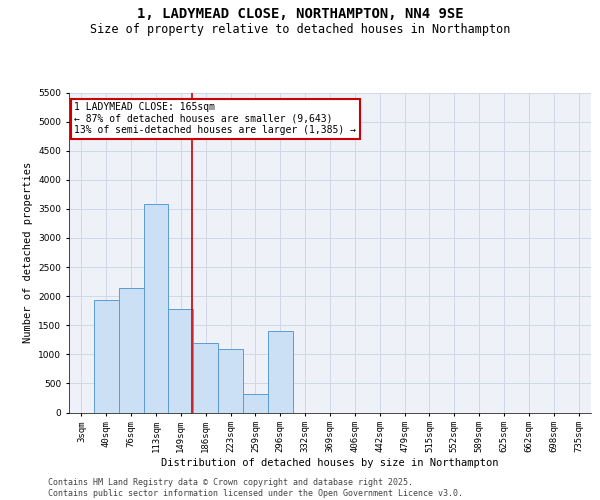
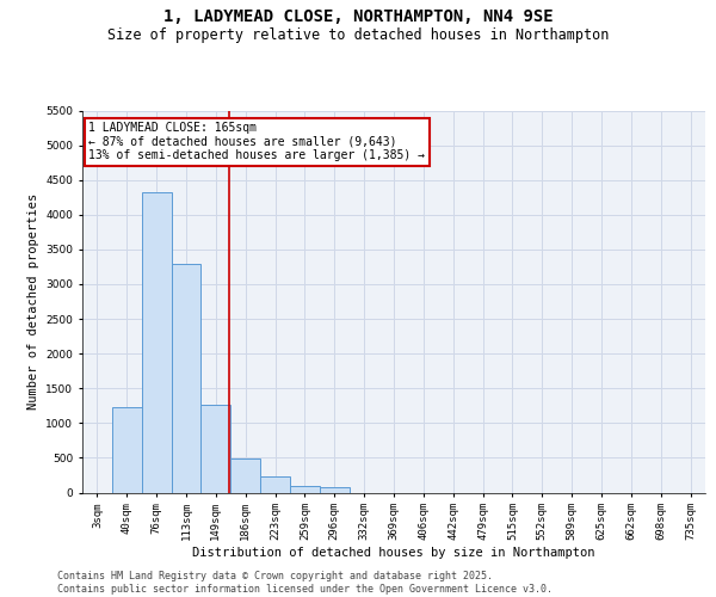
40sqm: 1940 -> 1230
76sqm: 2140 -> 4320
113sqm: 3580 -> 3300
149sqm: 1780 -> 1270
186sqm: 1200 -> 490
223sqm: 1100 -> 230
259sqm: 320 -> 100
296sqm: 1400 -> 70
